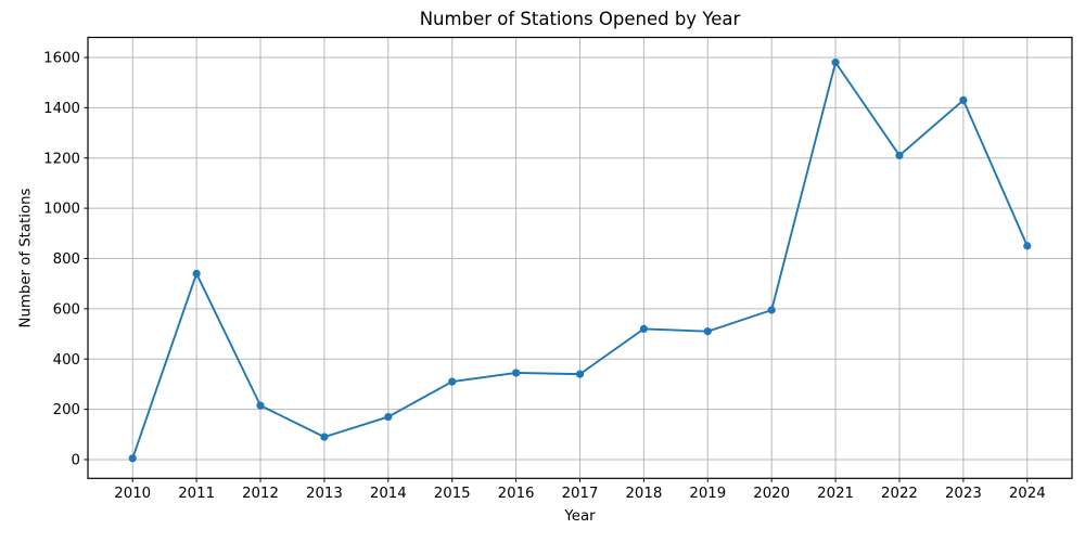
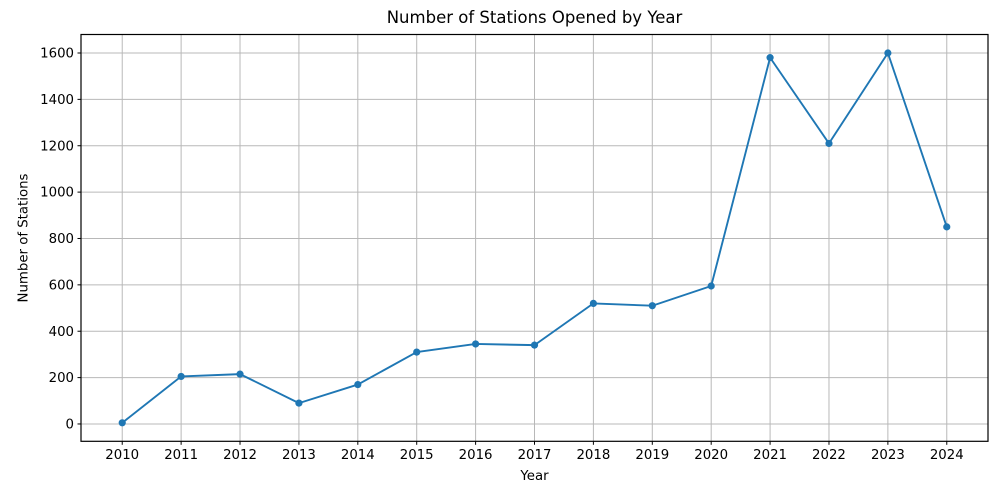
2011: 740 -> 200
2023: 1430 -> 1600
